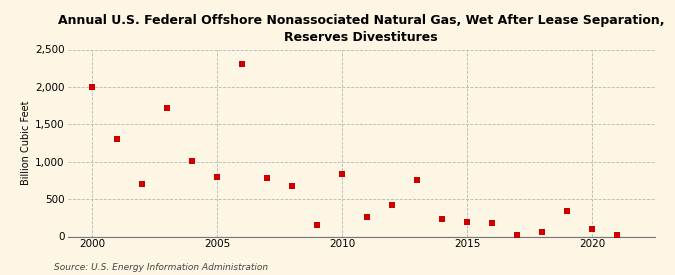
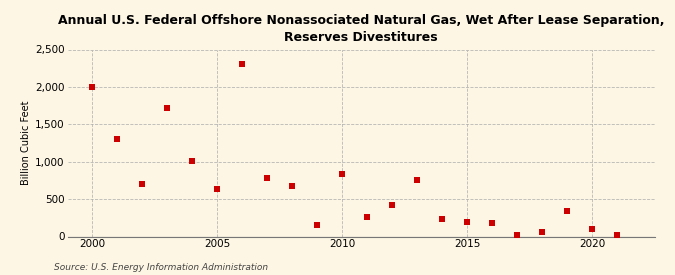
2005: 790 -> 640
